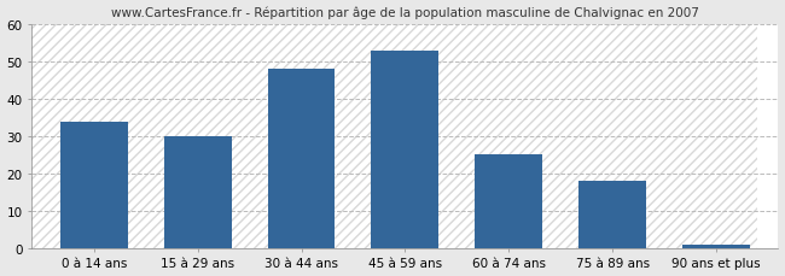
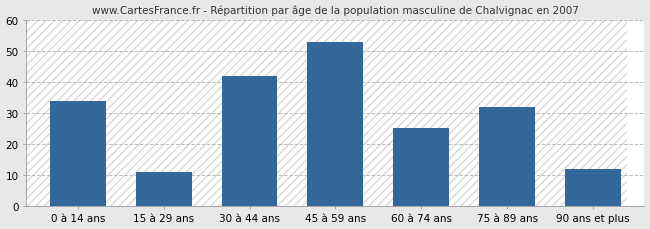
15 à 29 ans: 30 -> 11
30 à 44 ans: 48 -> 42
75 à 89 ans: 18 -> 32
90 ans et plus: 1 -> 12
